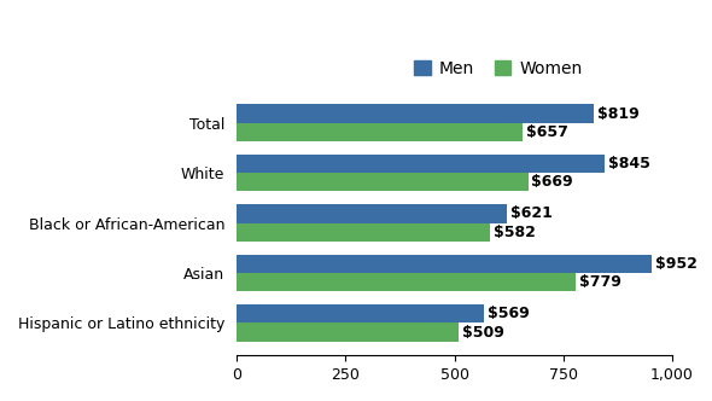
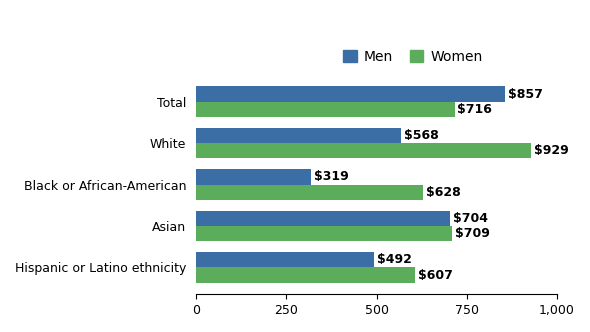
Men/Total: $819 -> $857
Women/Total: $657 -> $716
Men/White: $845 -> $568
Women/White: $669 -> $929
Men/Black or African-American: $621 -> $319
Women/Black or African-American: $582 -> $628
Men/Asian: $952 -> $704
Women/Asian: $779 -> $709
Men/Hispanic or Latino ethnicity: $569 -> $492
Women/Hispanic or Latino ethnicity: $509 -> $607
